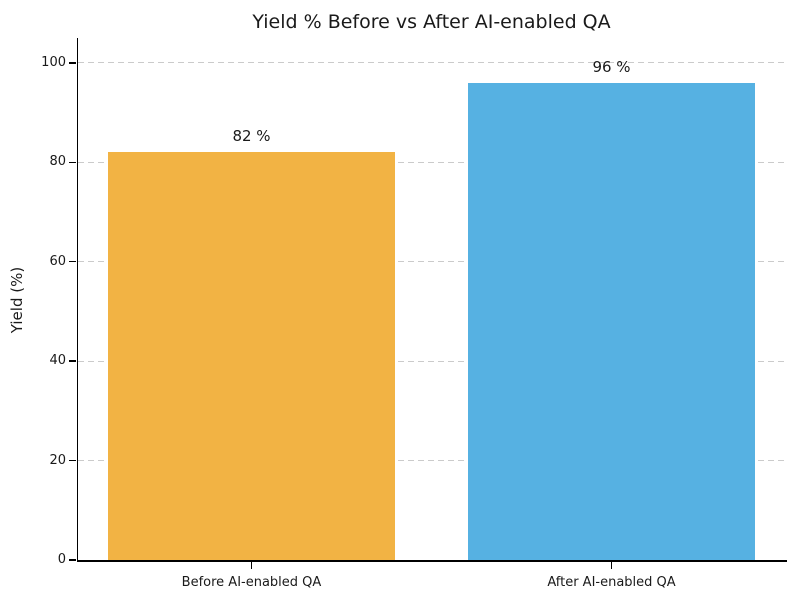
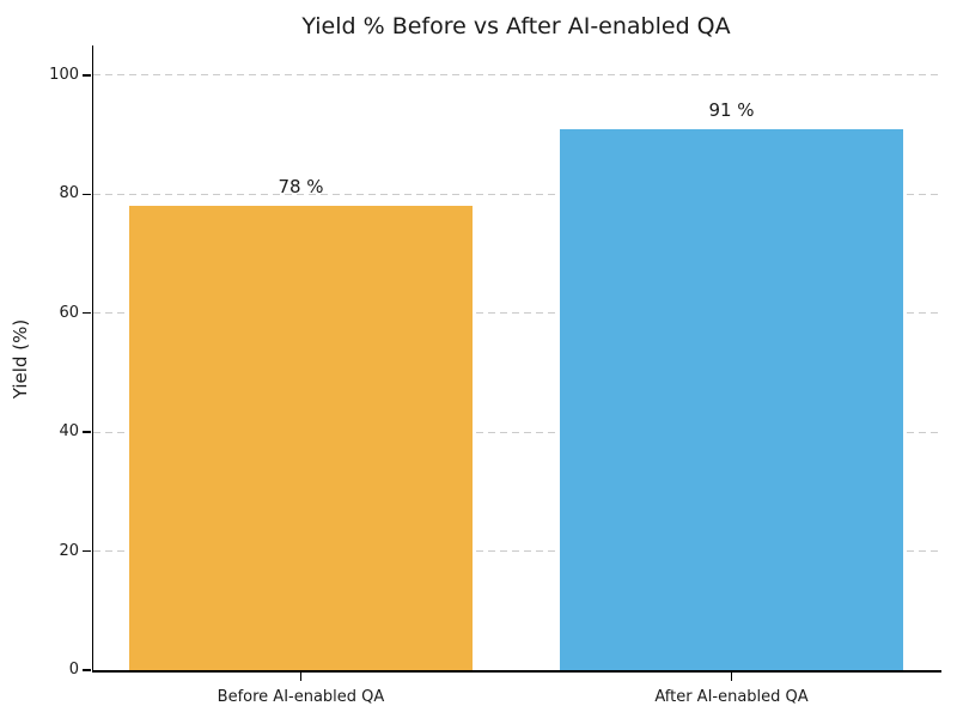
Before AI-enabled QA: 82 -> 78
After AI-enabled QA: 96 -> 91
